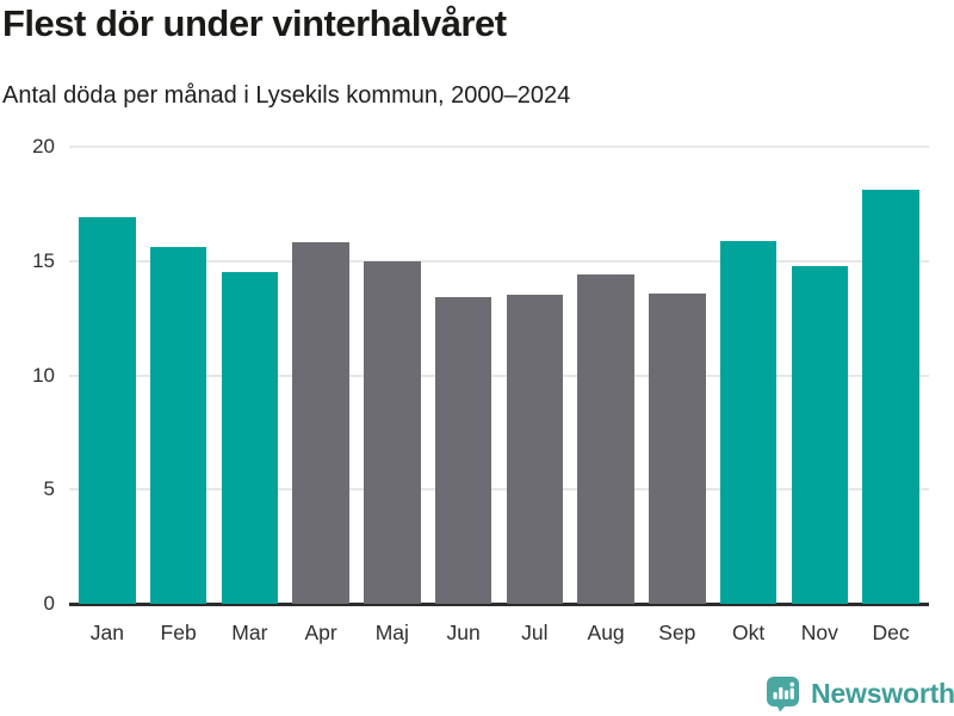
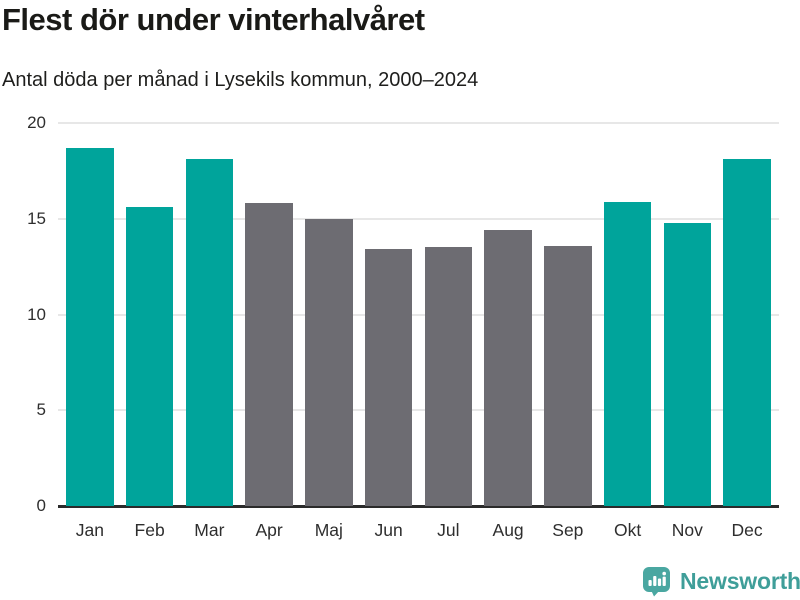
Jan: 16.9 -> 18.7
Mar: 14.5 -> 18.1
